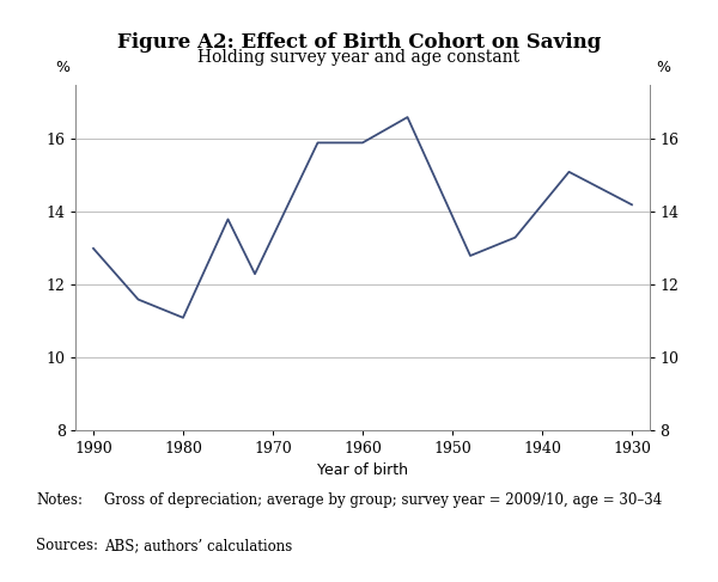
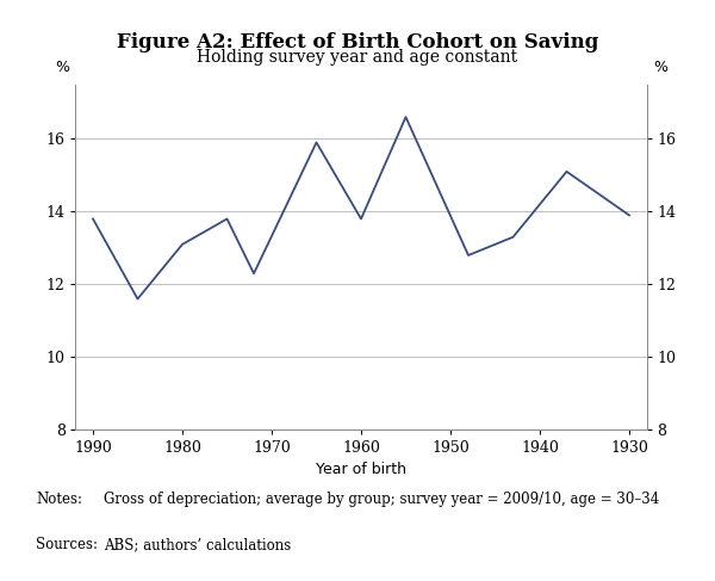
1990: 13.0 -> 13.8
1980: 11.1 -> 13.1
1960: 15.9 -> 13.8
1930: 14.2 -> 13.9
